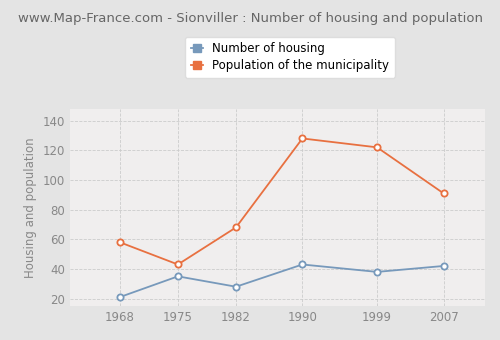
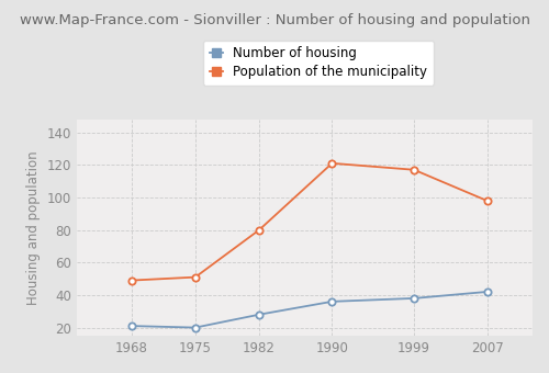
Population of the municipality/1968: 58 -> 49
Number of housing/1975: 35 -> 20
Population of the municipality/1975: 43 -> 51
Population of the municipality/1982: 68 -> 80
Number of housing/1990: 43 -> 36
Population of the municipality/1990: 128 -> 121
Population of the municipality/1999: 122 -> 117
Population of the municipality/2007: 91 -> 98
